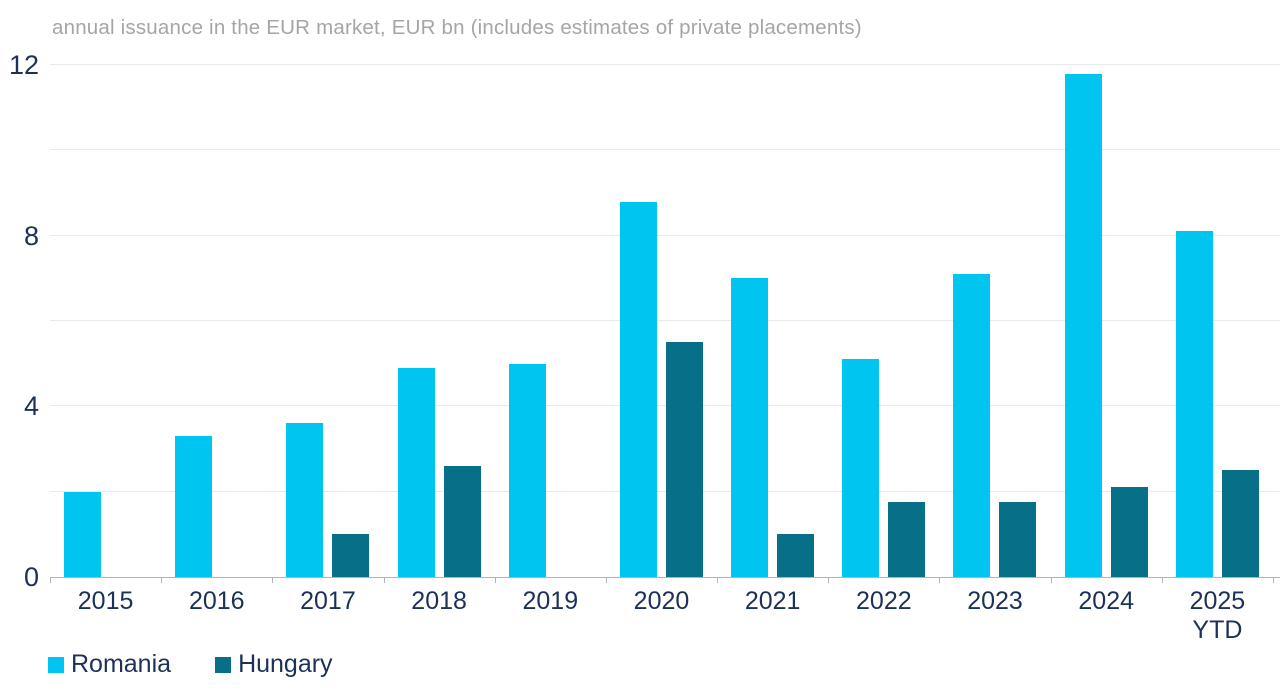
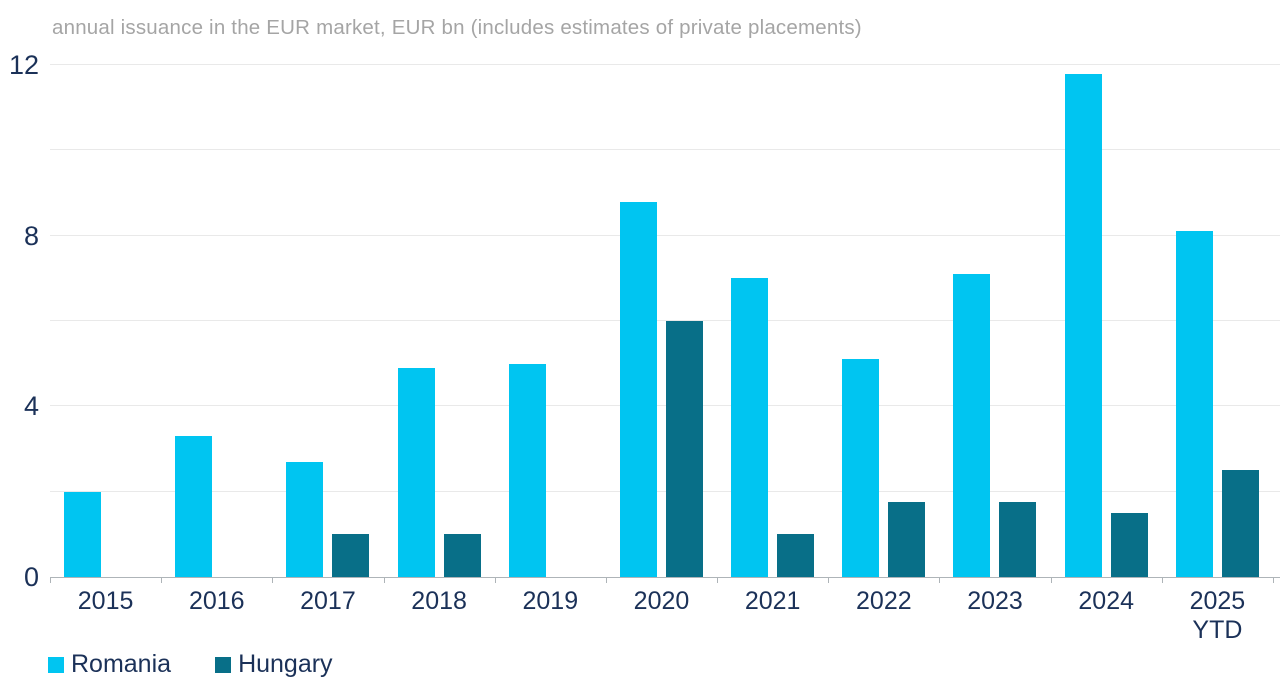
Romania/2017: 3.6 -> 2.7
Hungary/2018: 2.6 -> 1.0
Hungary/2020: 5.5 -> 6.0
Hungary/2024: 2.1 -> 1.5
